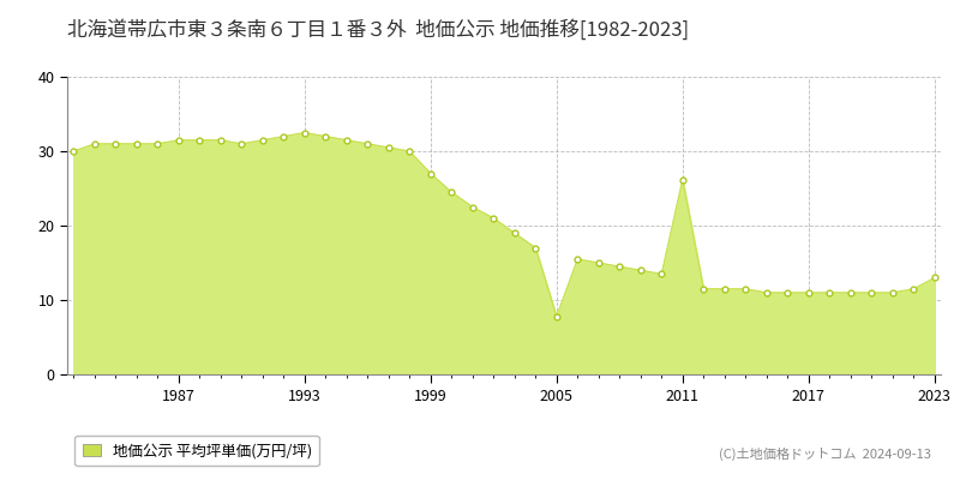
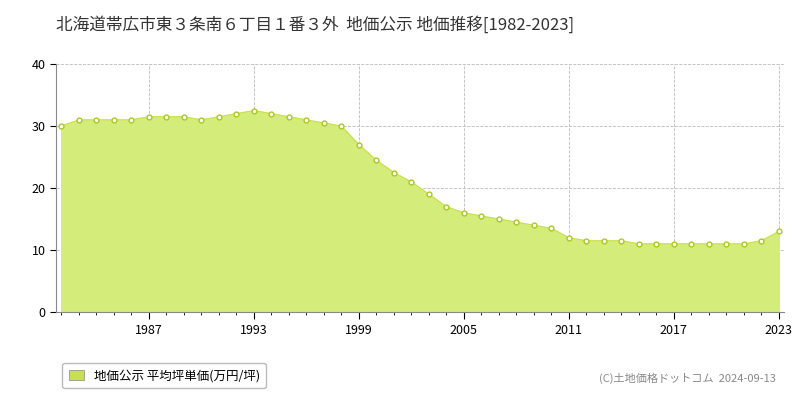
2005: 7.8 -> 16.0
2011: 26.2 -> 12.0
